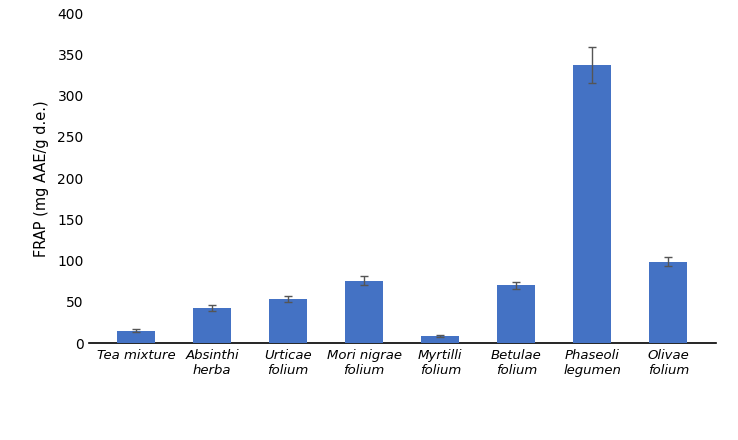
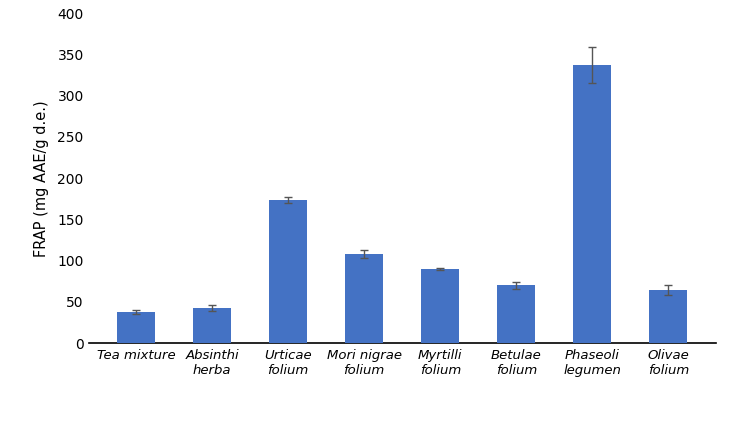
Tea mixture: 15 -> 38
Urticae folium: 54 -> 174
Mori nigrae folium: 76 -> 108
Myrtilli folium: 9 -> 90
Olivae folium: 99 -> 64
